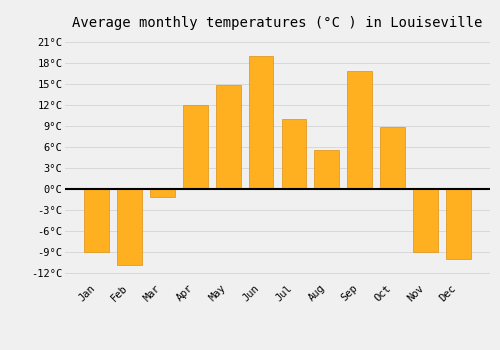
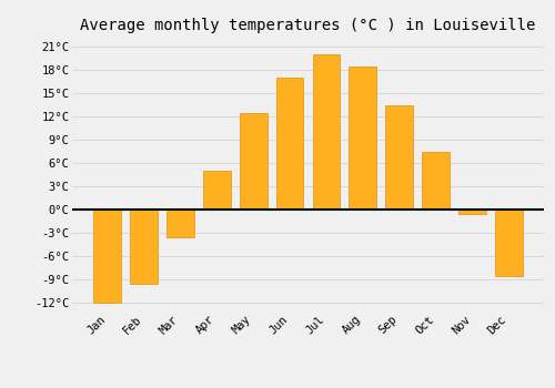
Jan: -9.0°C -> -12.0°C
Feb: -10.8°C -> -9.5°C
Mar: -1.2°C -> -3.5°C
Apr: 12.0°C -> 5.0°C
May: 14.8°C -> 12.5°C
Jun: 19.0°C -> 17.0°C
Jul: 10.0°C -> 20.0°C
Aug: 5.6°C -> 18.5°C
Sep: 16.8°C -> 13.5°C
Oct: 8.8°C -> 7.5°C
Nov: -9.0°C -> -0.5°C
Dec: -10.0°C -> -8.5°C
